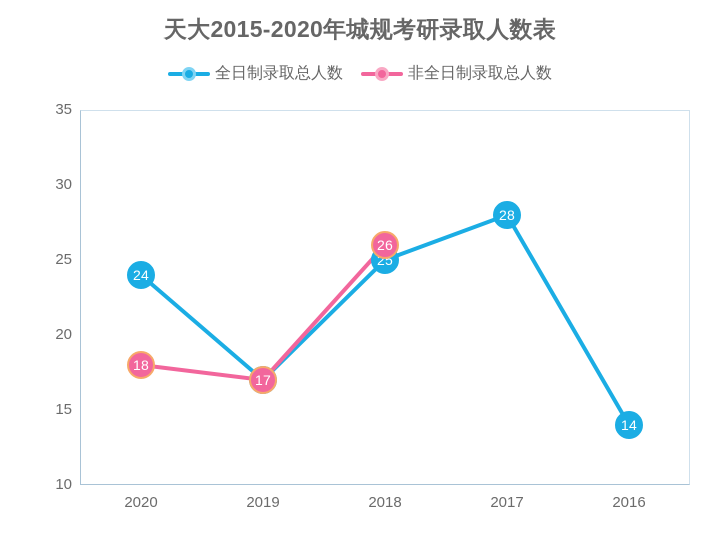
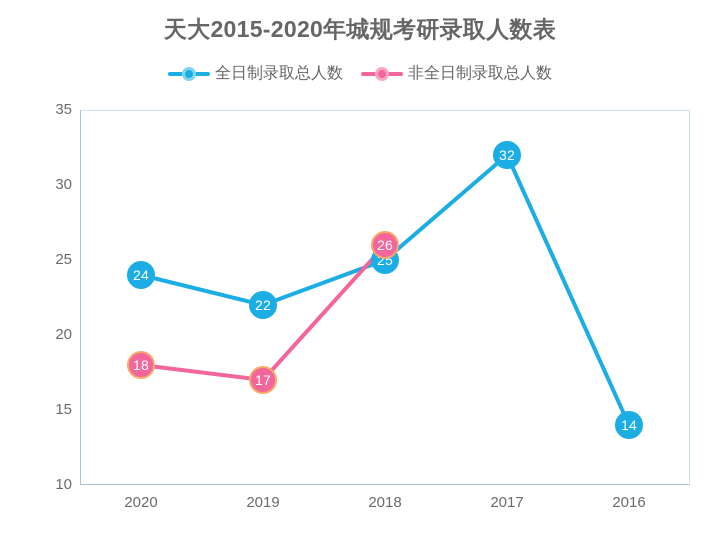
全日制录取总人数/2019: 17 -> 22
全日制录取总人数/2017: 28 -> 32
